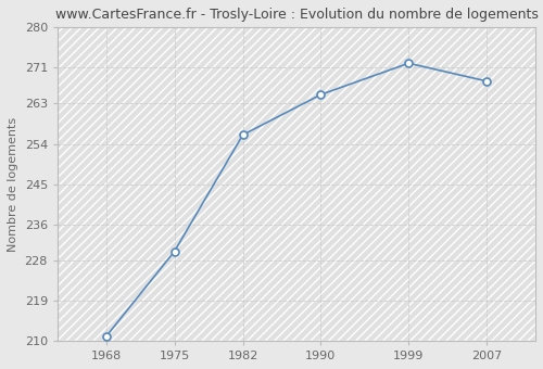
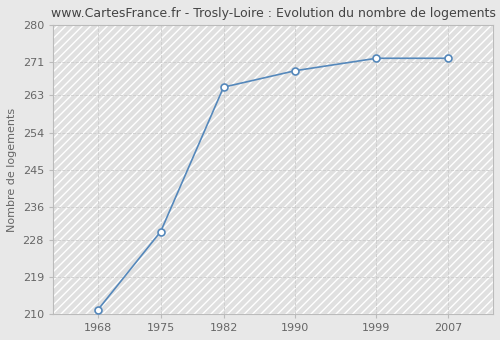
1982: 256 -> 265
1990: 265 -> 269
2007: 268 -> 272
